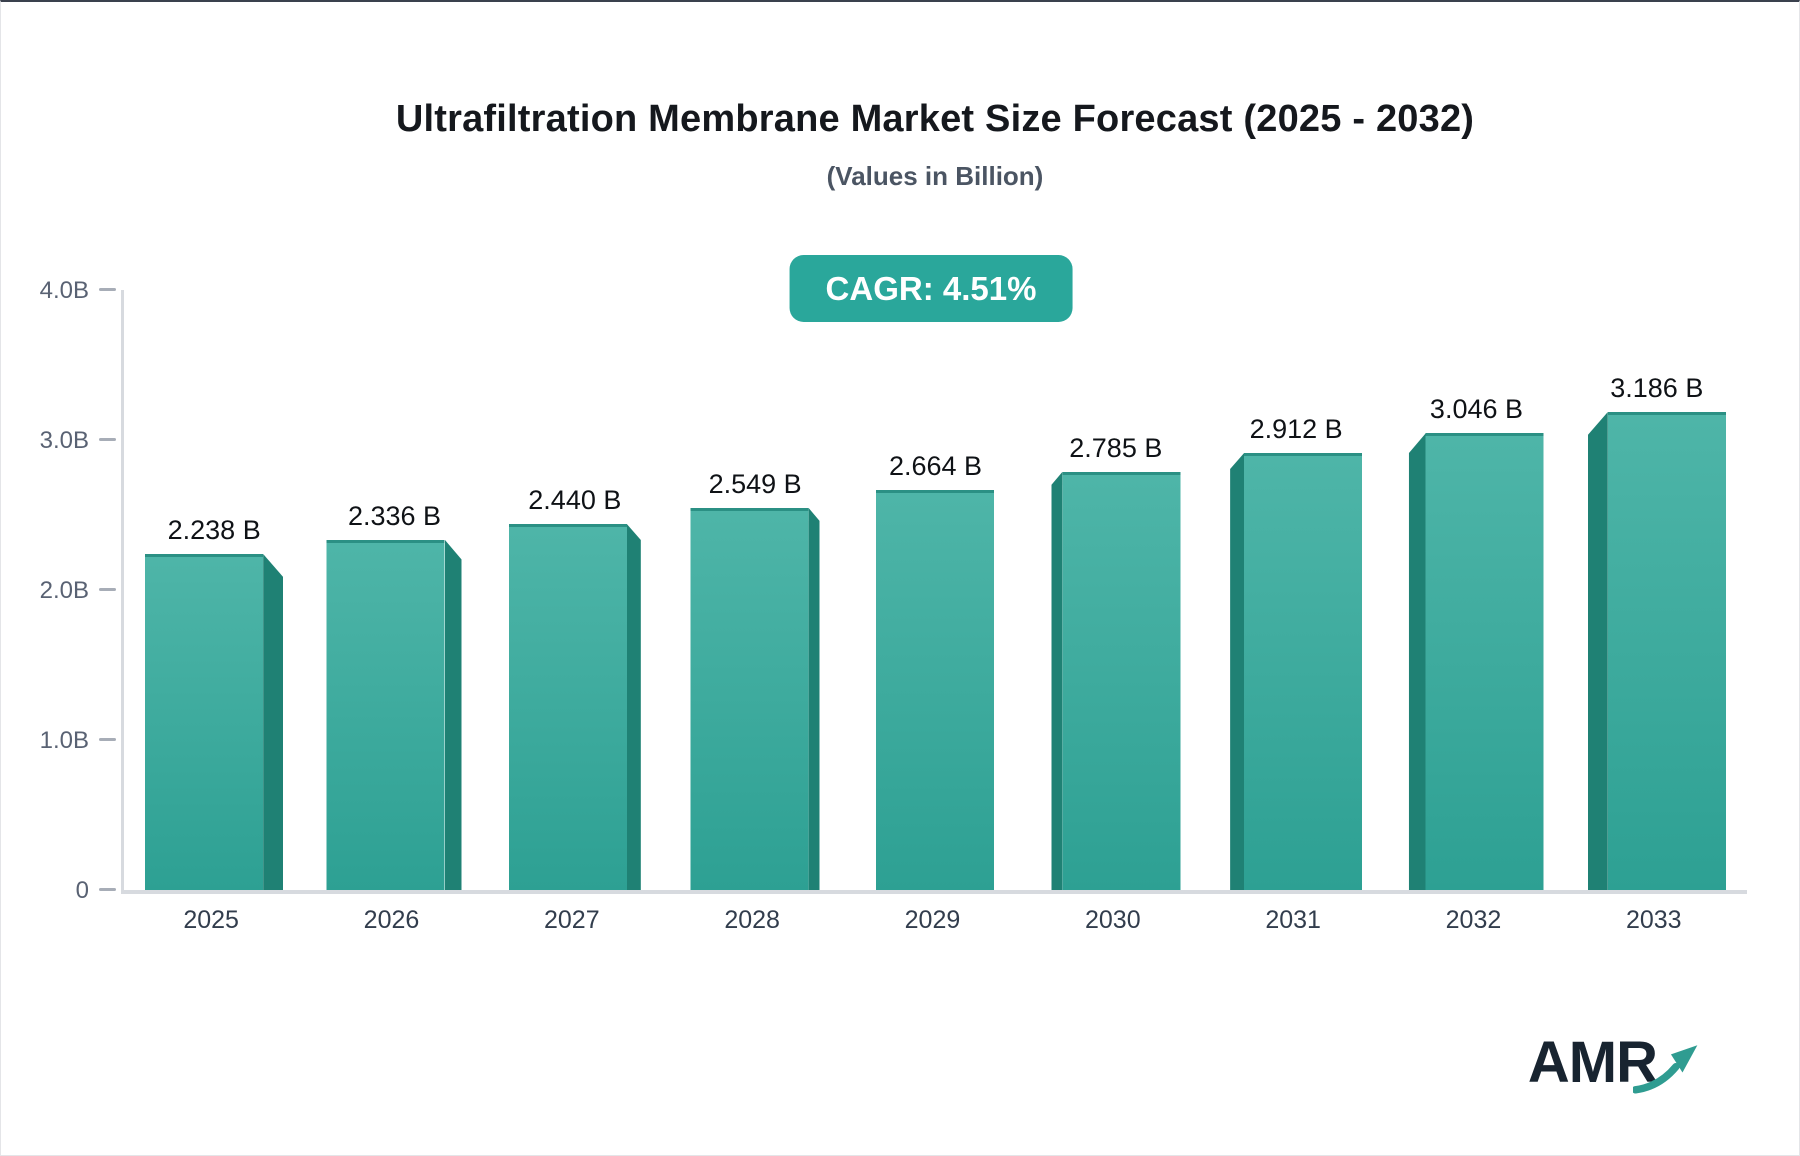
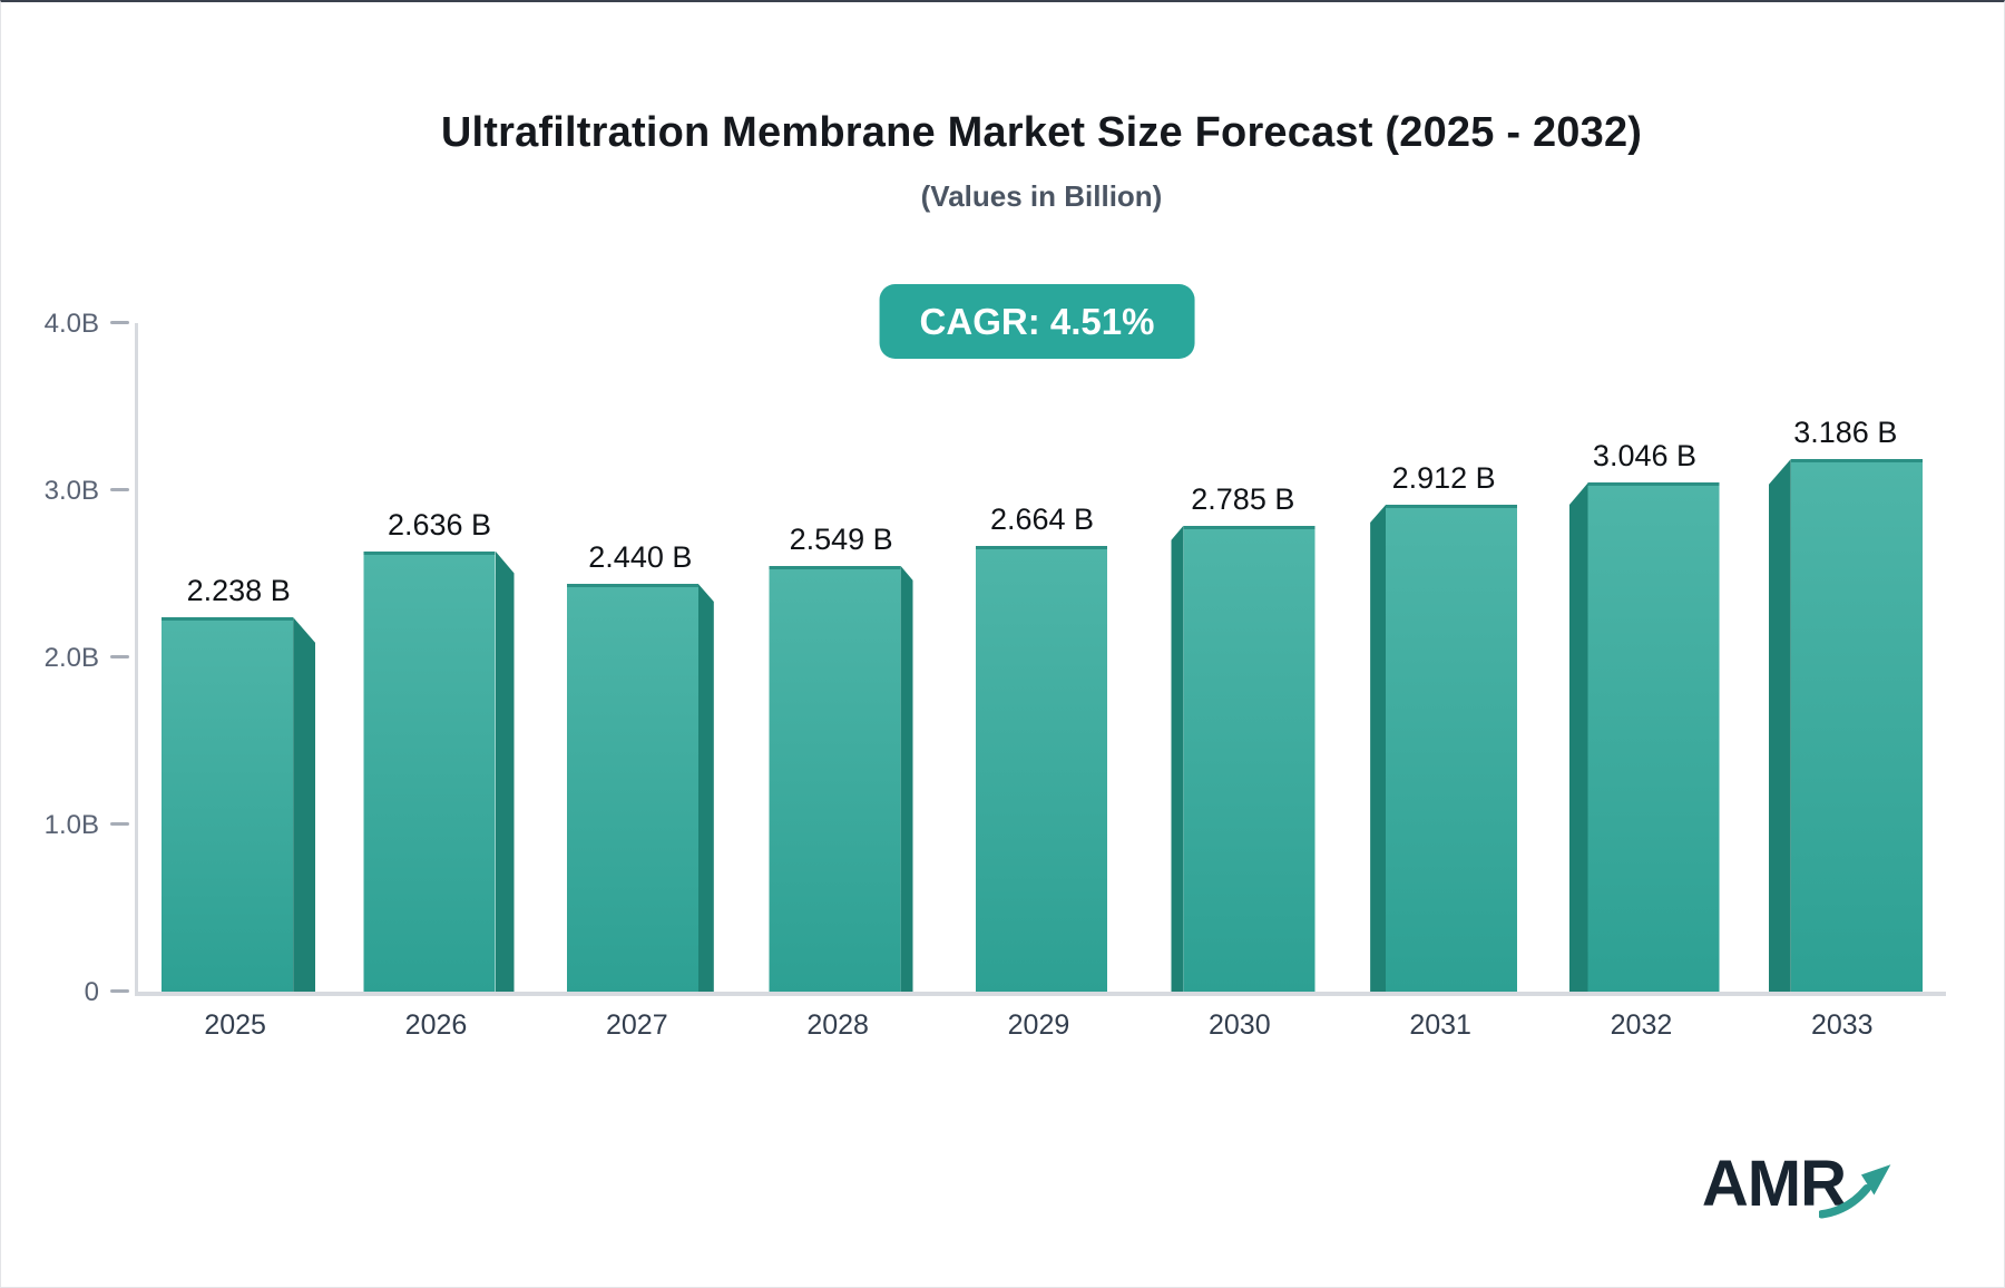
2026: 2.336 -> 2.636
